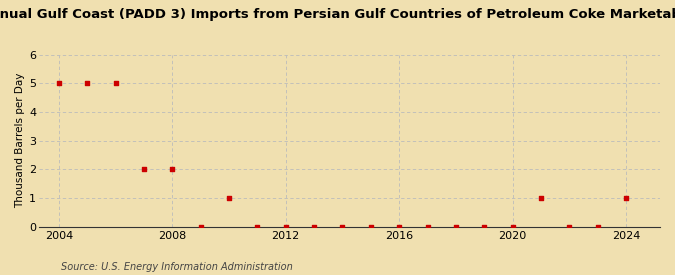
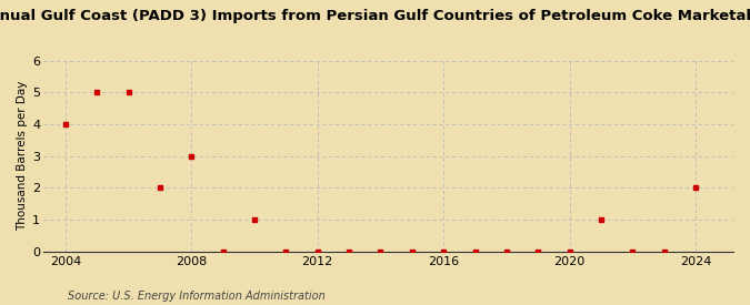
2004: 5 -> 4
2008: 2 -> 3
2024: 1 -> 2
